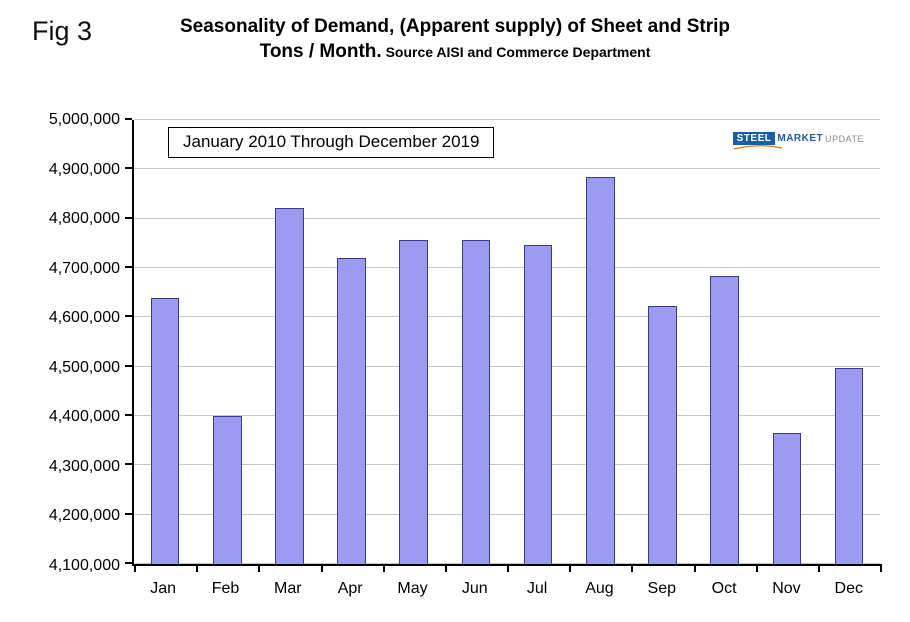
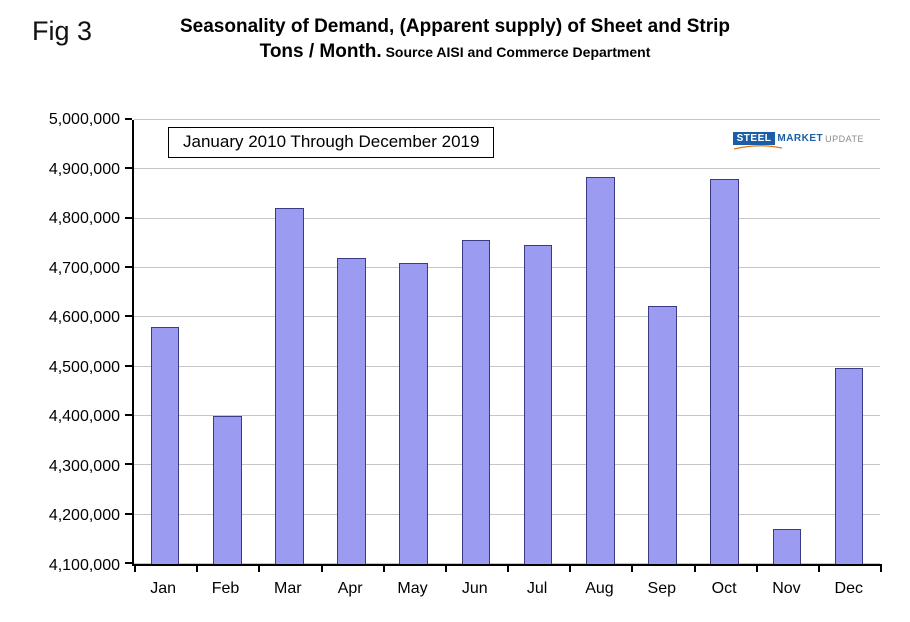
Jan: 4640000 -> 4580000
May: 4760000 -> 4710000
Oct: 4680000 -> 4880000
Nov: 4370000 -> 4170000
